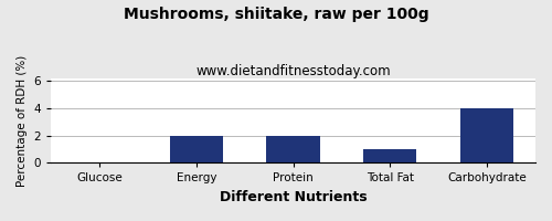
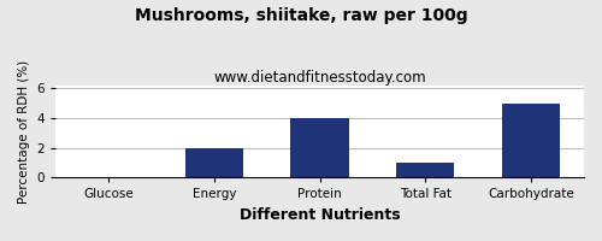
Protein: 2 -> 4
Carbohydrate: 4 -> 5
